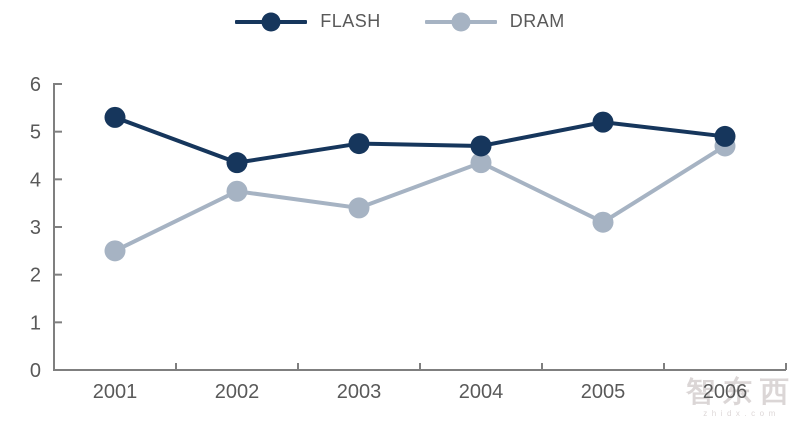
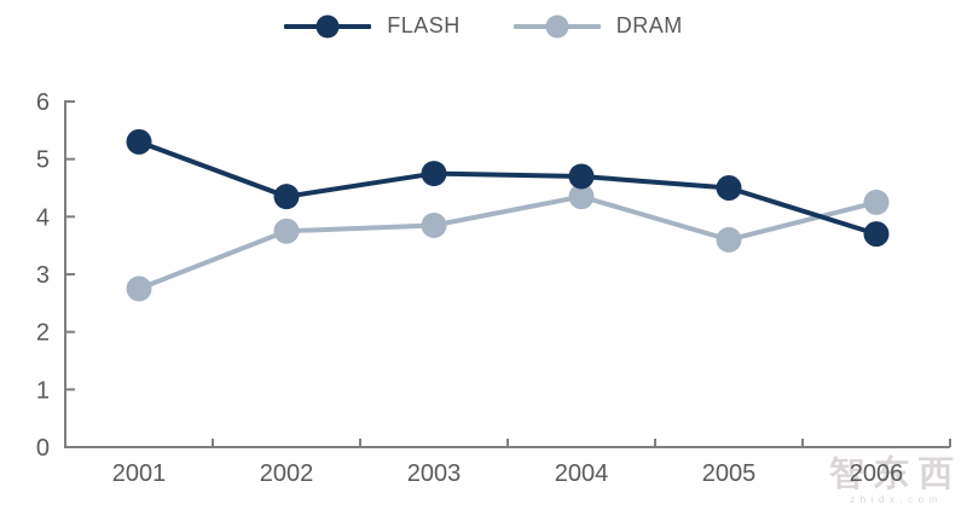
DRAM/2001: 2.5 -> 2.8
DRAM/2003: 3.4 -> 3.9
FLASH/2005: 5.2 -> 4.5
DRAM/2005: 3.1 -> 3.6
FLASH/2006: 4.9 -> 3.7
DRAM/2006: 4.7 -> 4.2
